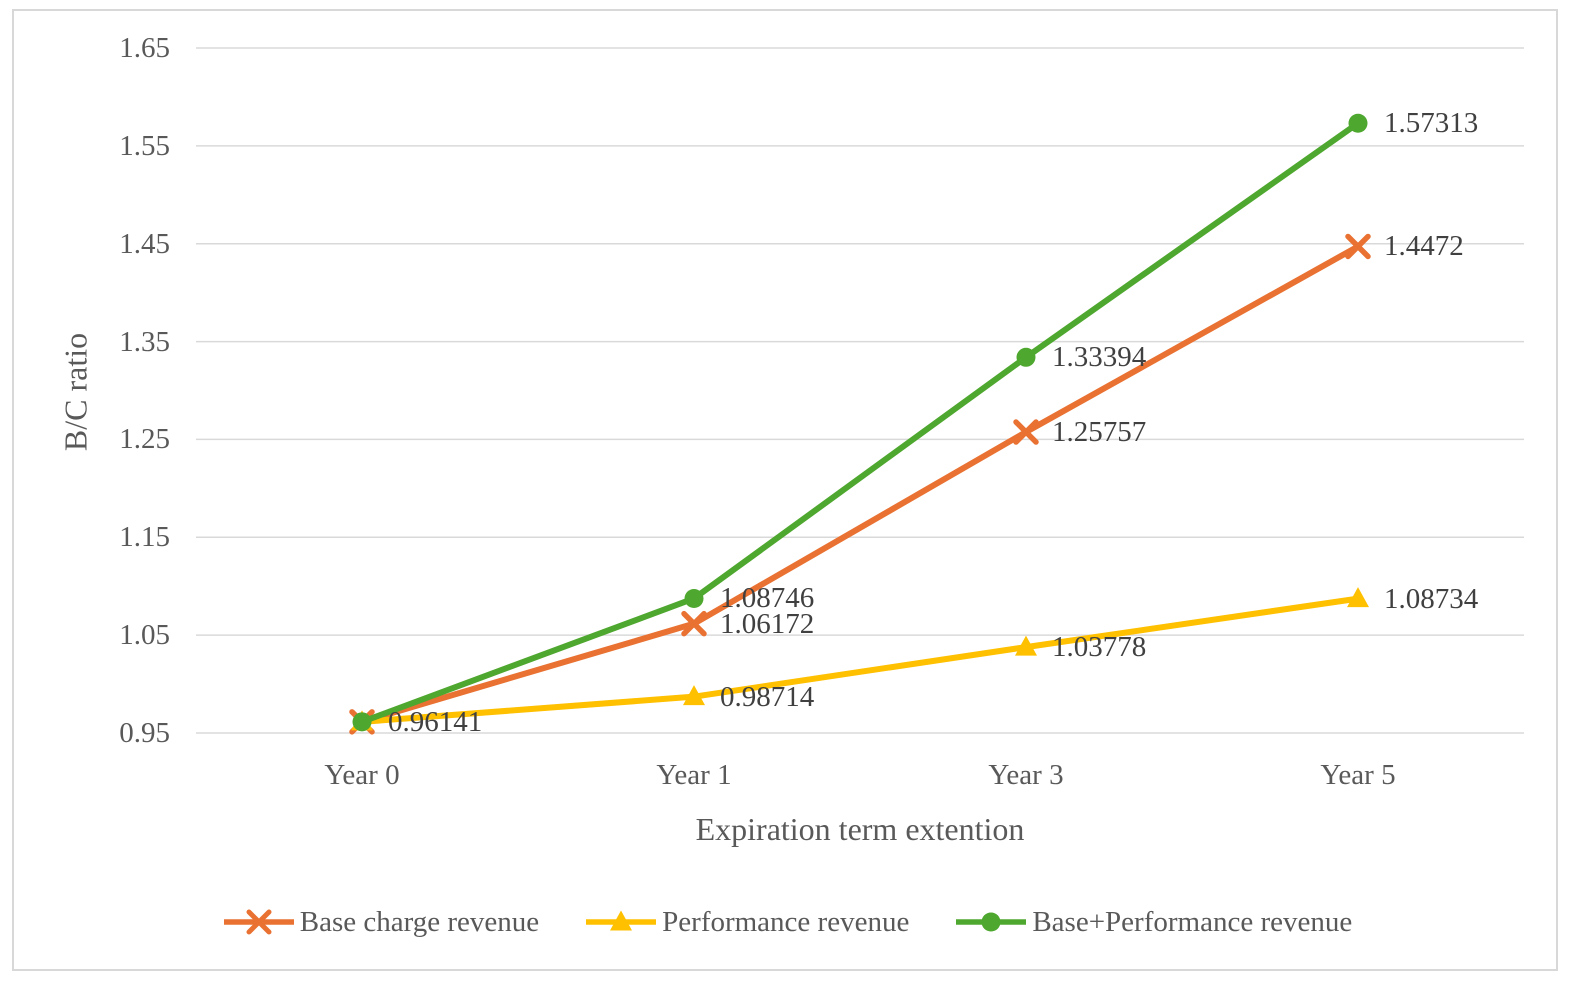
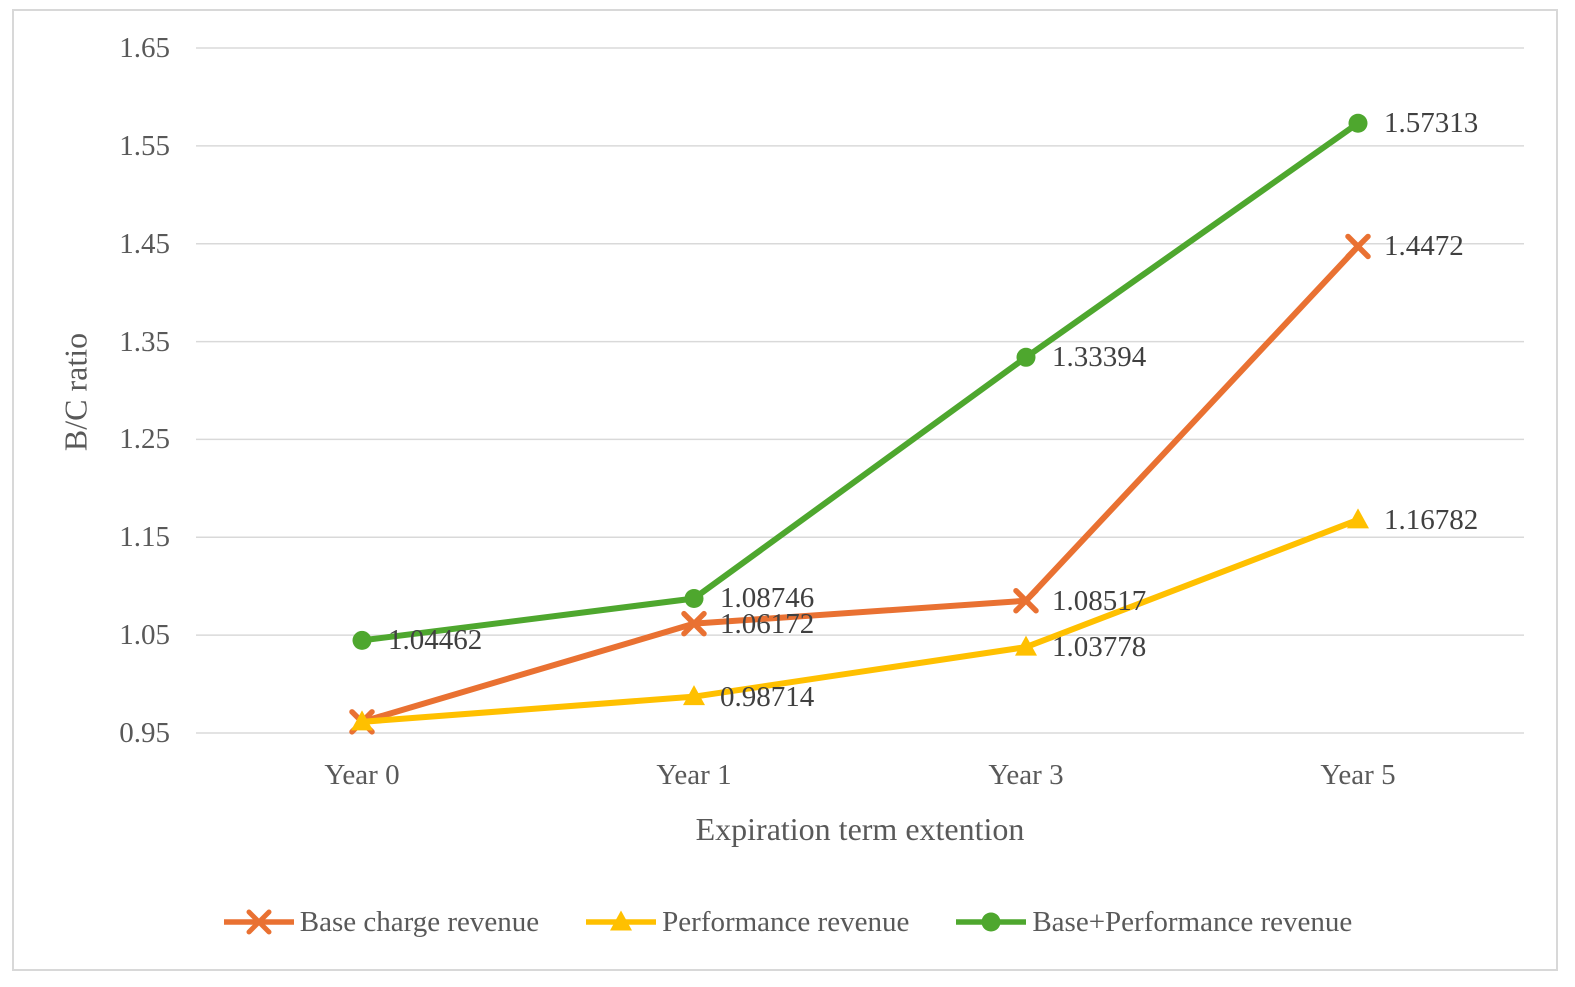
Base+Performance revenue/Year 0: 0.96141 -> 1.04462
Base charge revenue/Year 3: 1.25757 -> 1.08517
Performance revenue/Year 5: 1.08734 -> 1.16782
